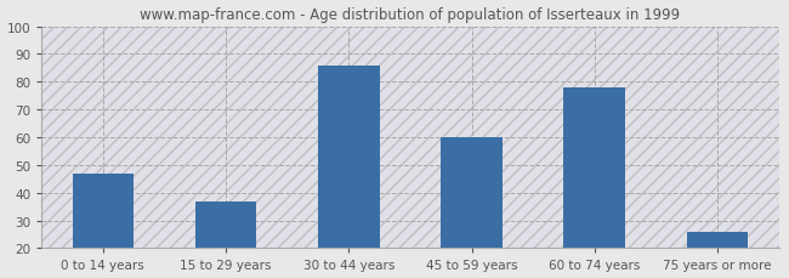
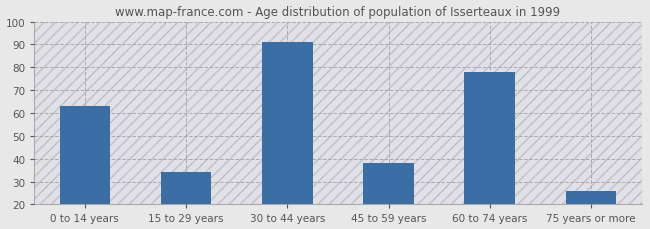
0 to 14 years: 47 -> 63
15 to 29 years: 37 -> 34
30 to 44 years: 86 -> 91
45 to 59 years: 60 -> 38
